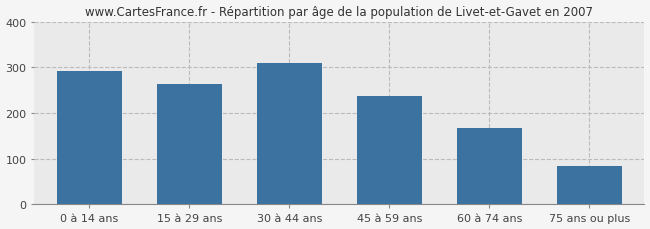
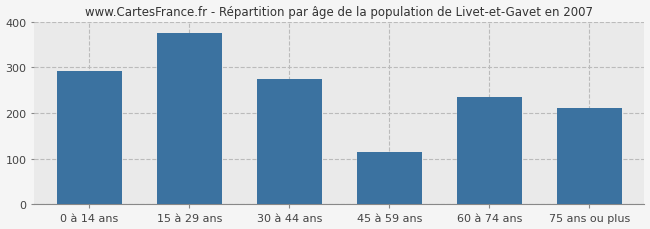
15 à 29 ans: 263 -> 375
30 à 44 ans: 310 -> 275
45 à 59 ans: 238 -> 115
60 à 74 ans: 168 -> 235
75 ans ou plus: 83 -> 210
